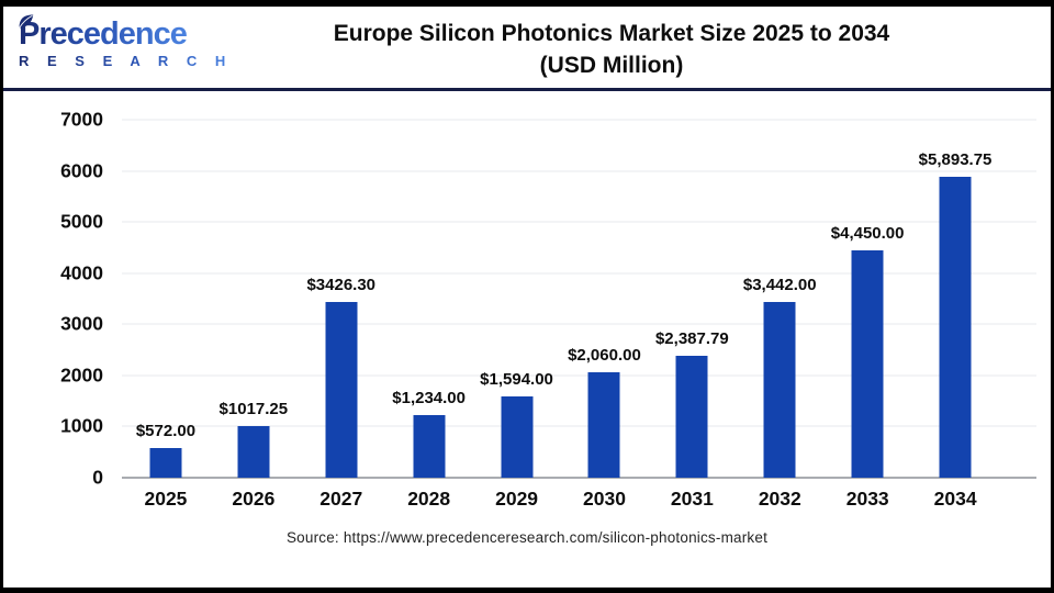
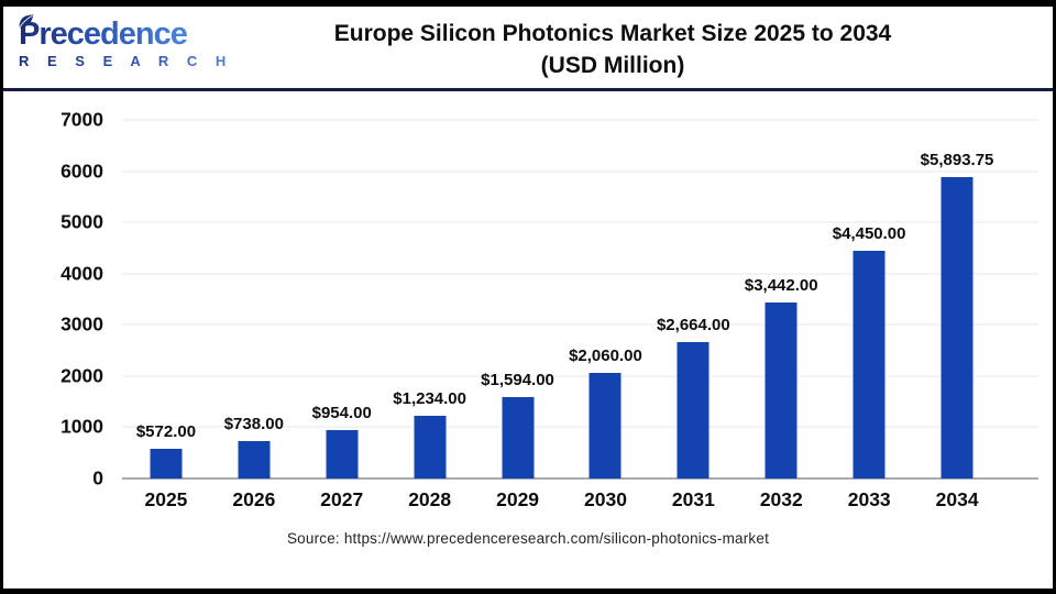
2026: $1017.25 -> $738.00
2027: $3426.30 -> $954.00
2031: $2,387.79 -> $2,664.00
